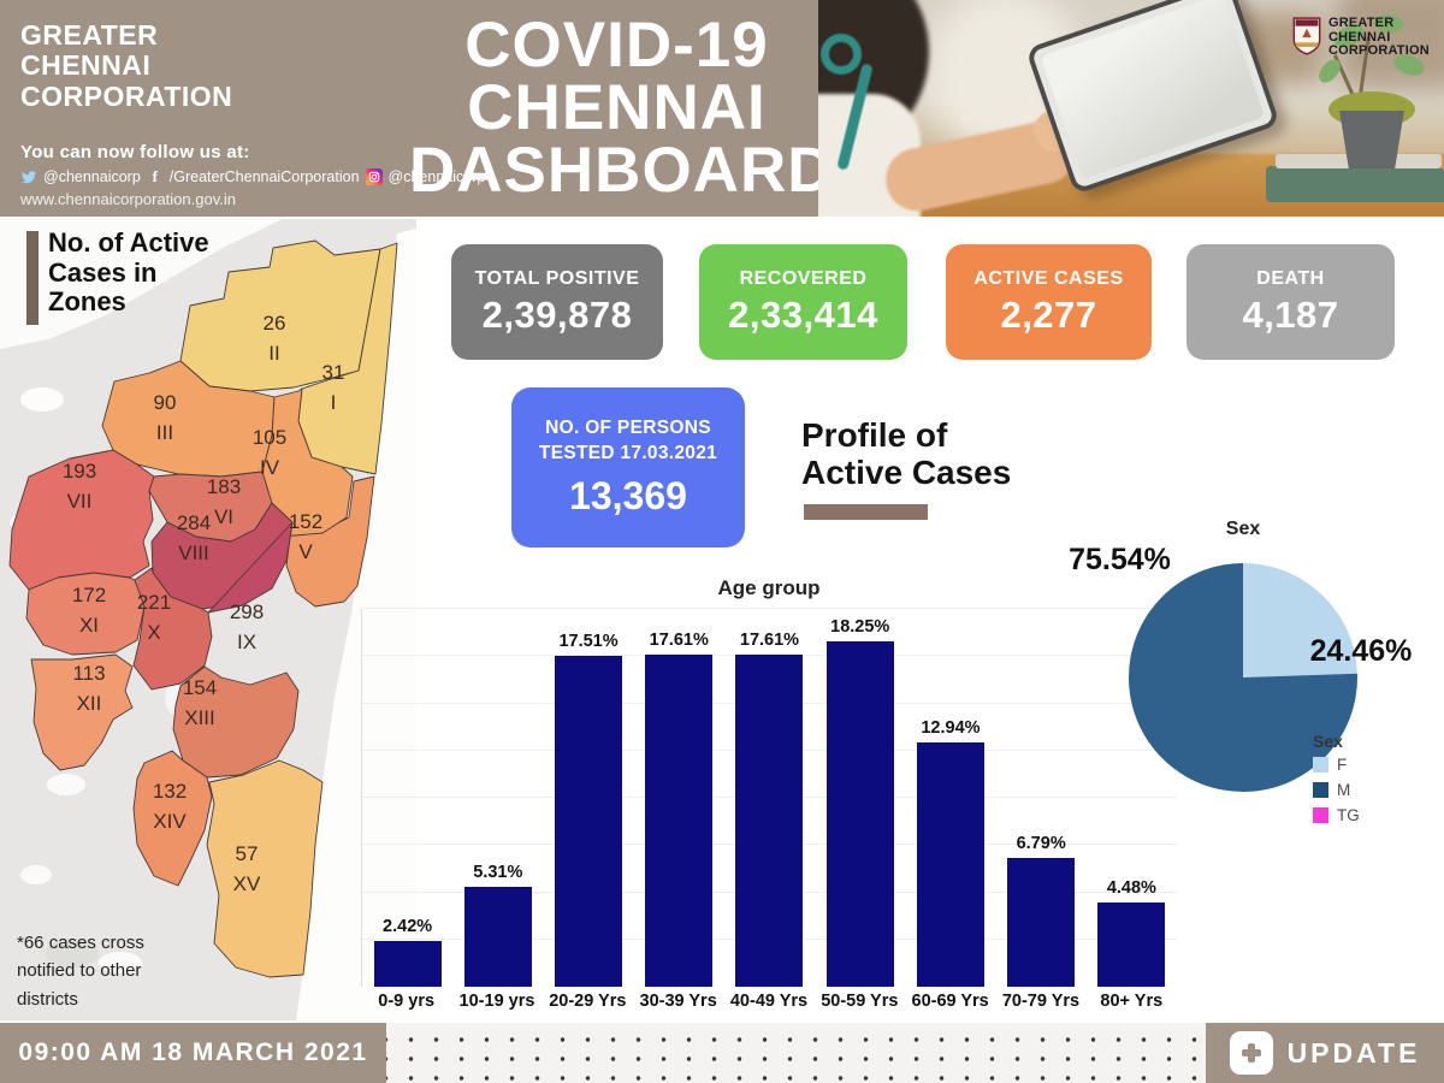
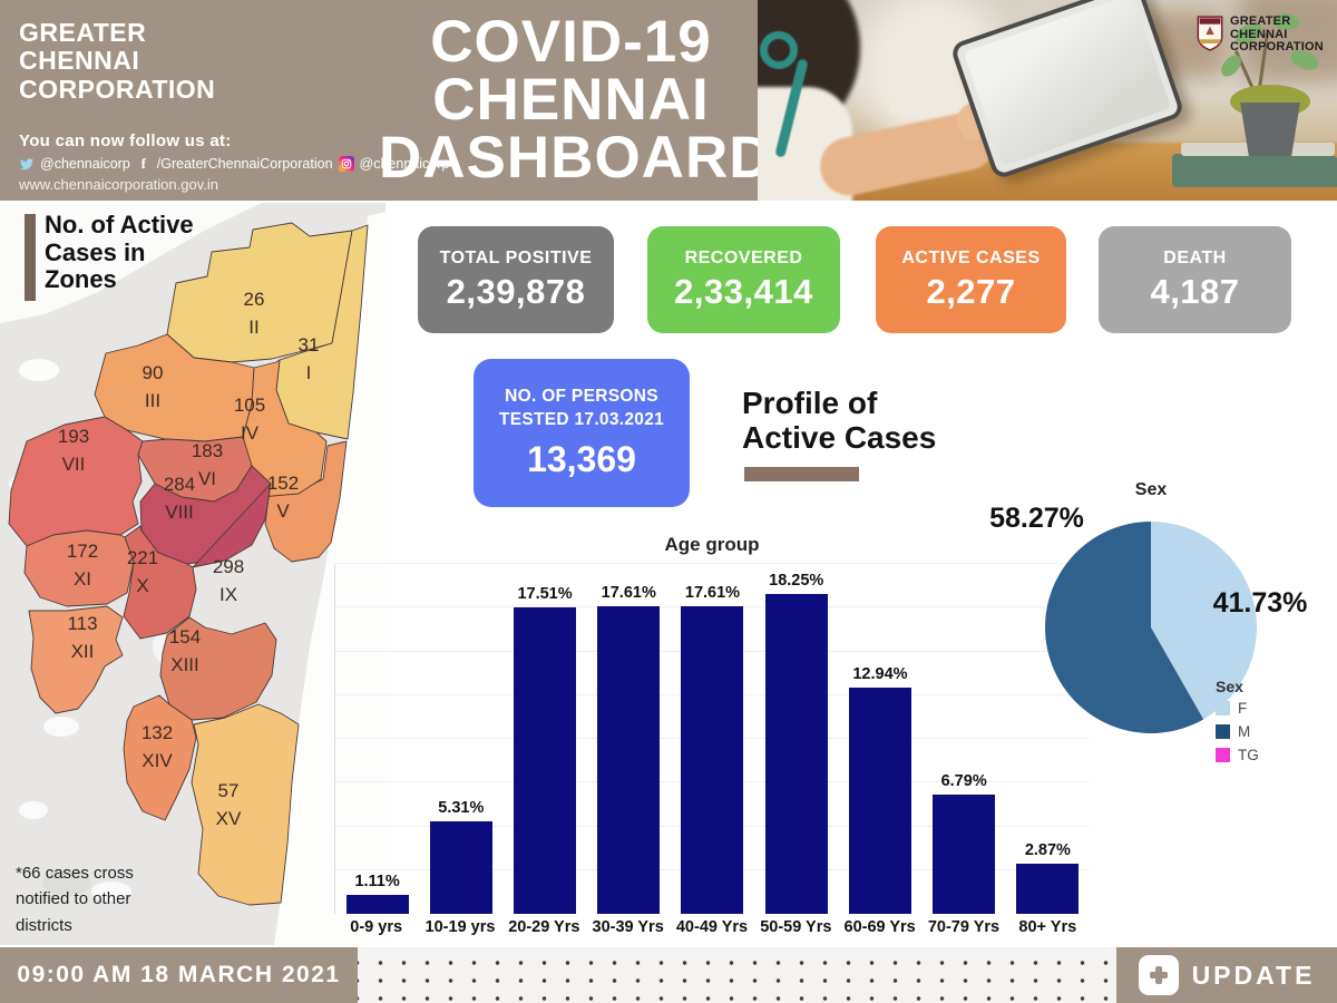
Age group/0-9 yrs: 2.42% -> 1.11%
Age group/80+ Yrs: 4.48% -> 2.87%
Sex/F: 24.46% -> 41.73%
Sex/M: 75.54% -> 58.27%
